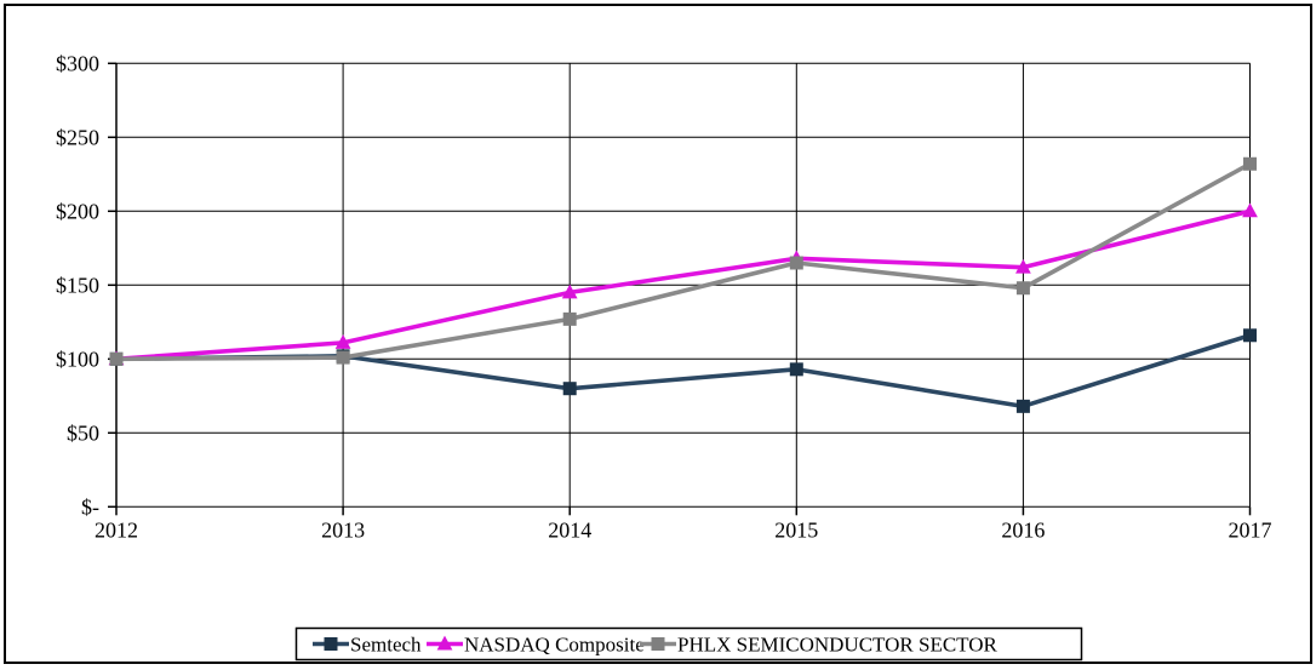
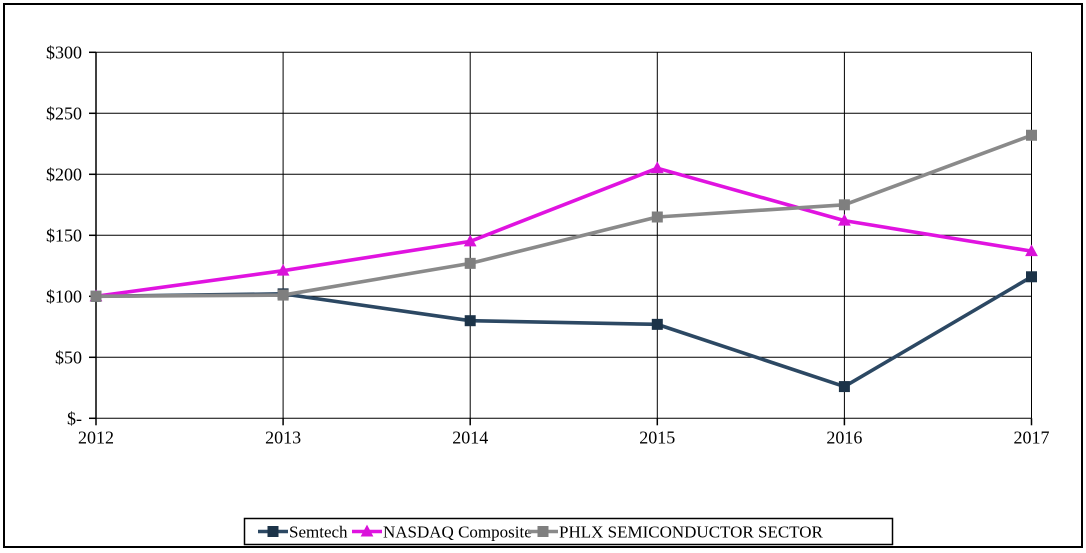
NASDAQ Composite/2013: $111 -> $121
Semtech/2015: $93 -> $77
NASDAQ Composite/2015: $168 -> $205
Semtech/2016: $68 -> $26
PHLX SEMICONDUCTOR SECTOR/2016: $148 -> $175
NASDAQ Composite/2017: $200 -> $137
